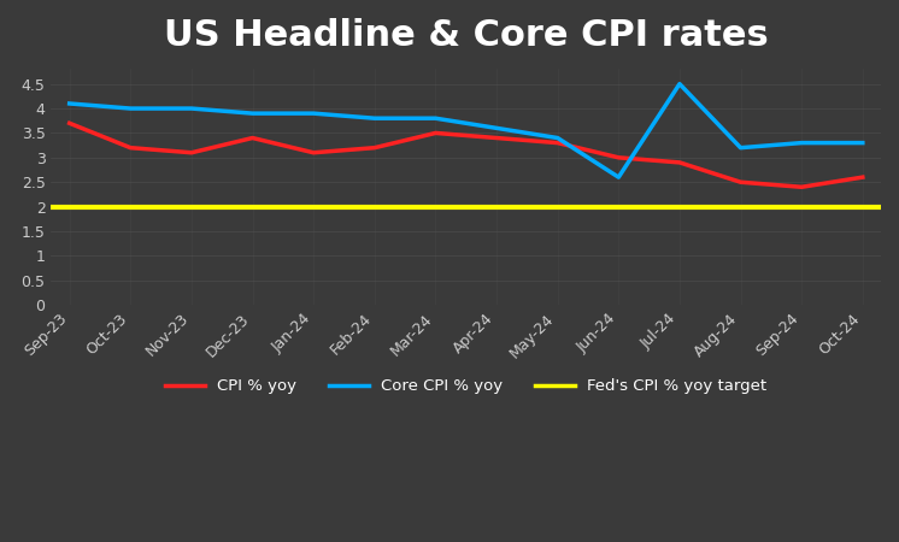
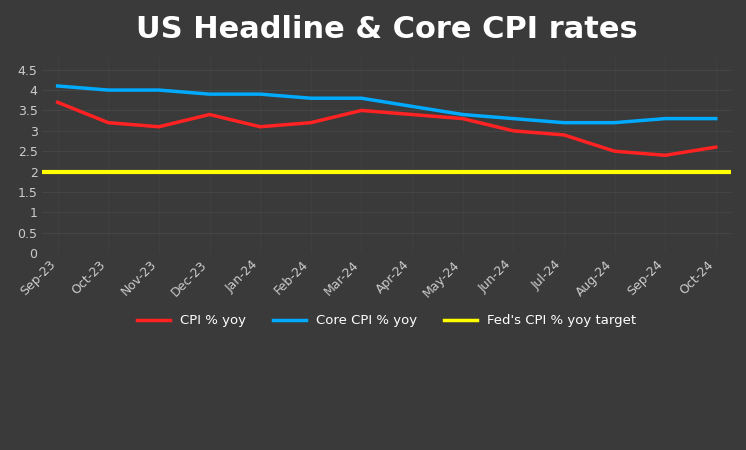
Core CPI % yoy/Jun-24: 2.6 -> 3.3
Core CPI % yoy/Jul-24: 4.5 -> 3.2
